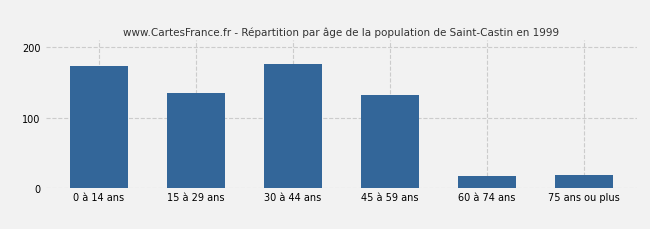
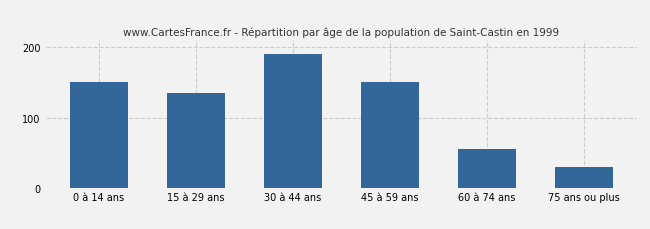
0 à 14 ans: 174 -> 150
30 à 44 ans: 176 -> 190
45 à 59 ans: 132 -> 150
60 à 74 ans: 16 -> 55
75 ans ou plus: 18 -> 30
